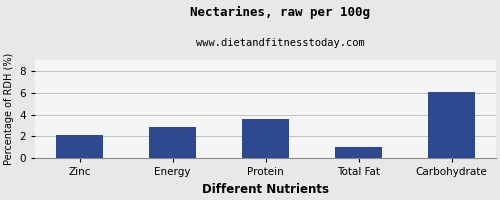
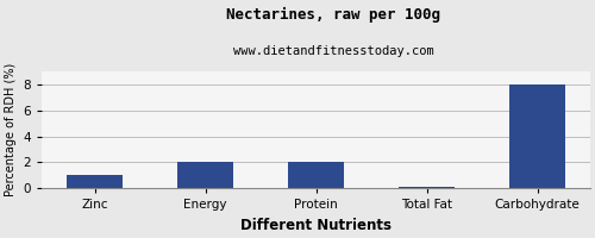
Zinc: 2.1 -> 1.0
Energy: 2.9 -> 2.0
Protein: 3.6 -> 2.0
Total Fat: 1.0 -> 0.1
Carbohydrate: 6.1 -> 8.0
